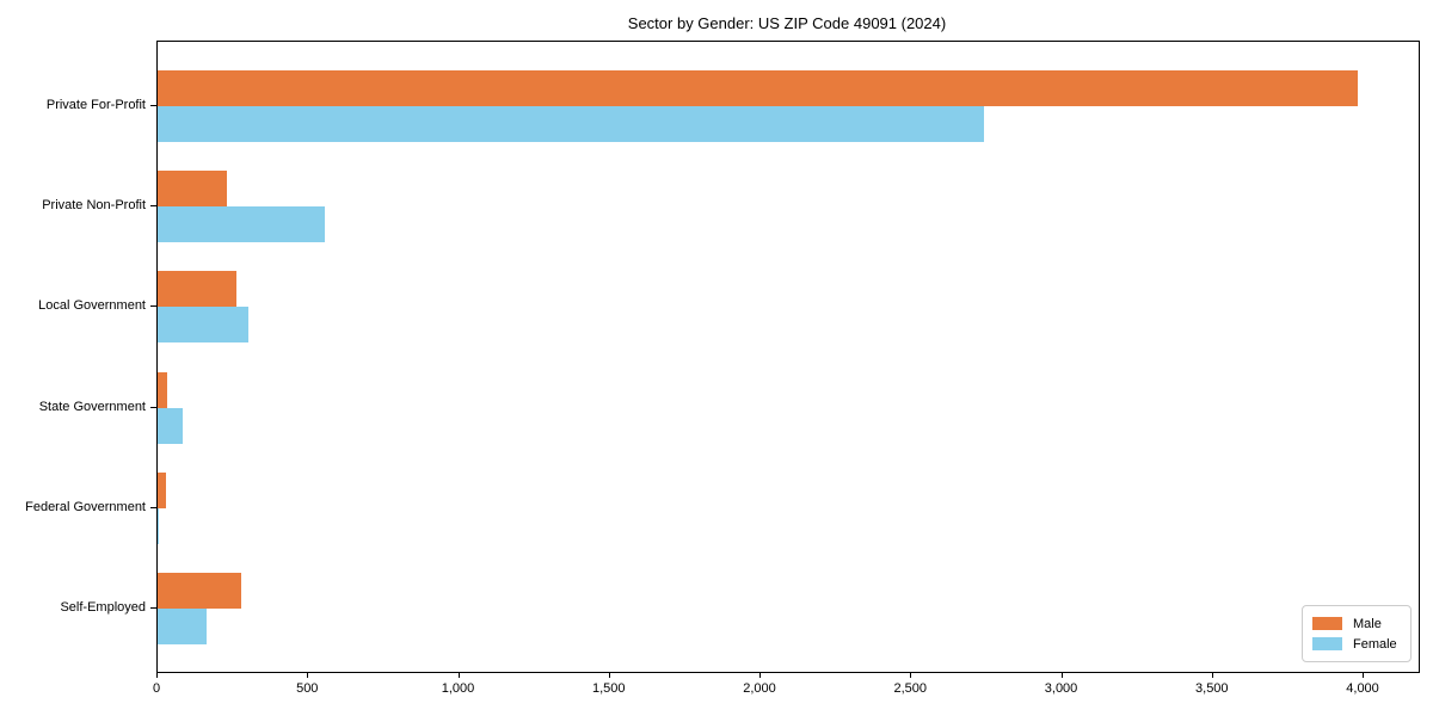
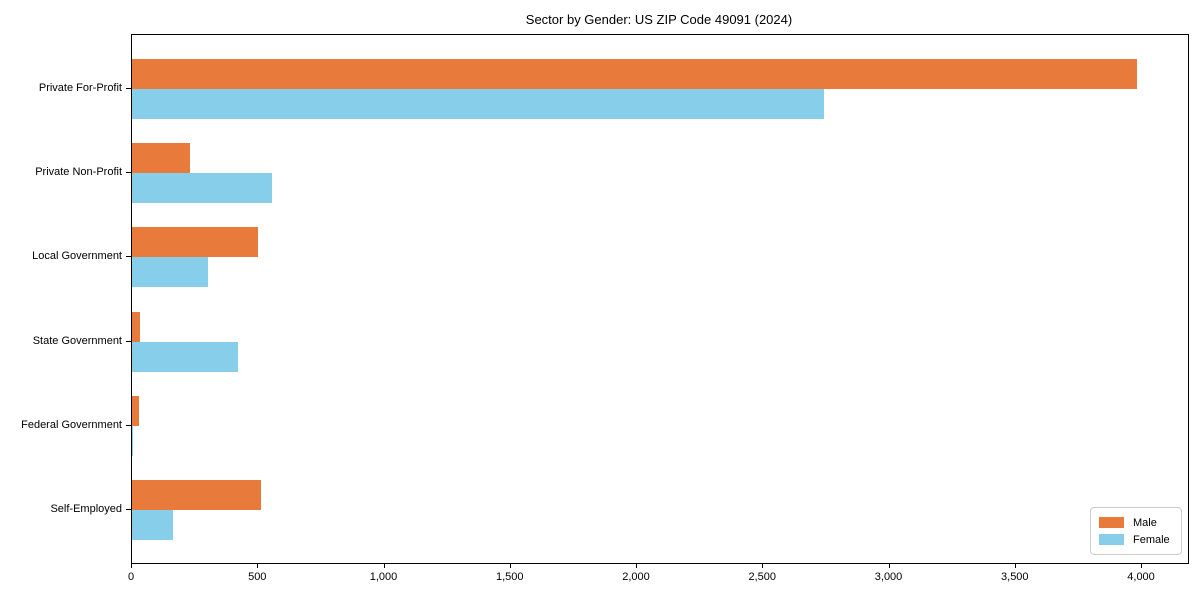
Male/Local Government: 260 -> 500
Female/State Government: 80 -> 420
Male/Self-Employed: 280 -> 510
